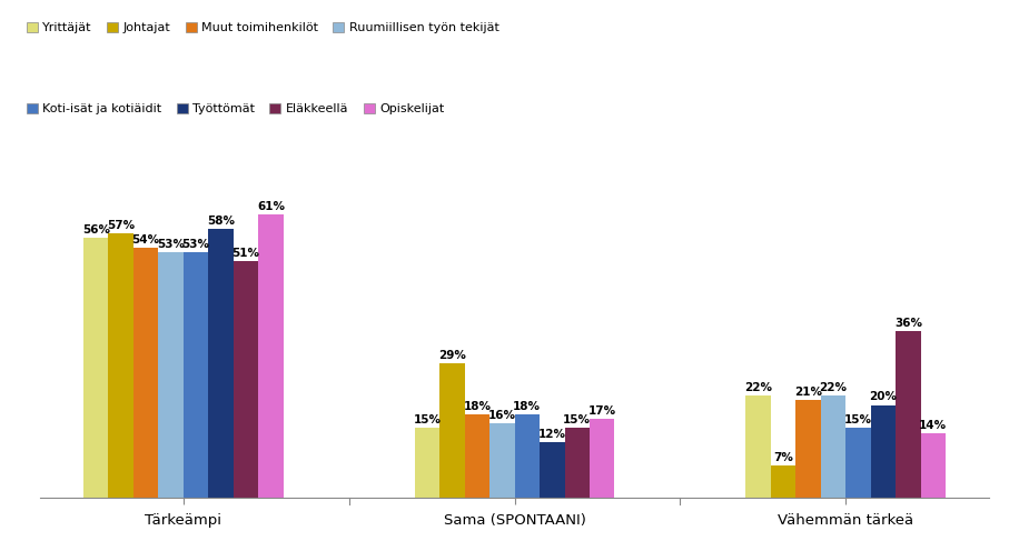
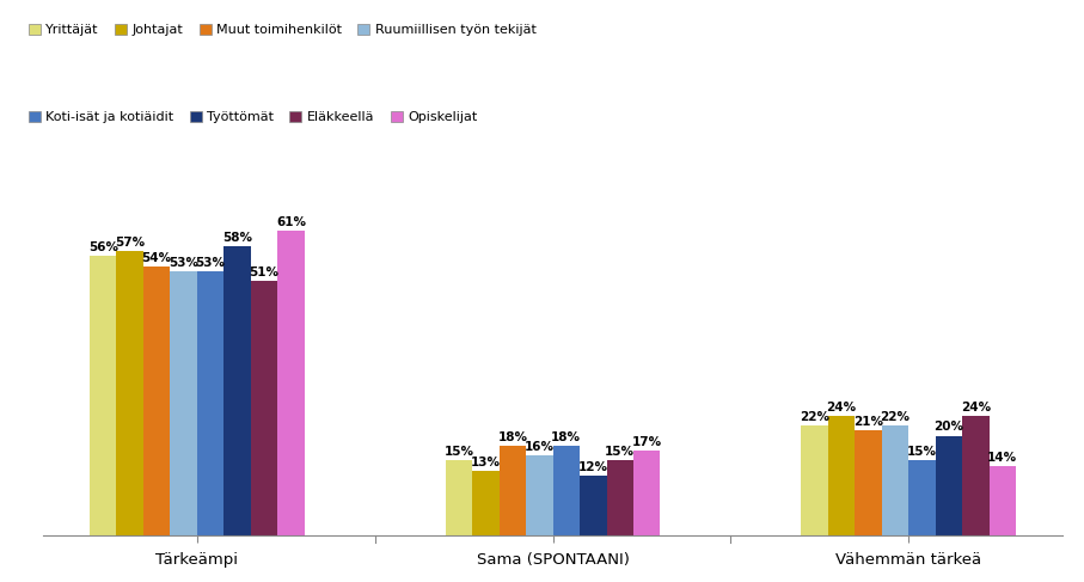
Johtajat/Sama (SPONTAANI): 29% -> 13%
Johtajat/Vähemmän tärkeä: 7% -> 24%
Eläkkeellä/Vähemmän tärkeä: 36% -> 24%
